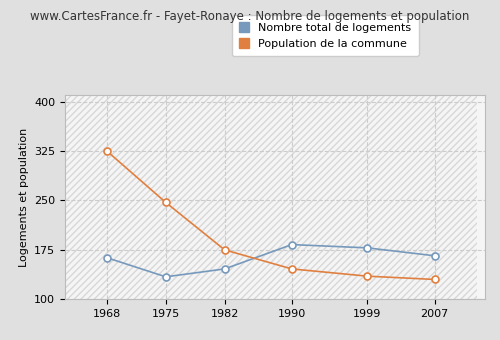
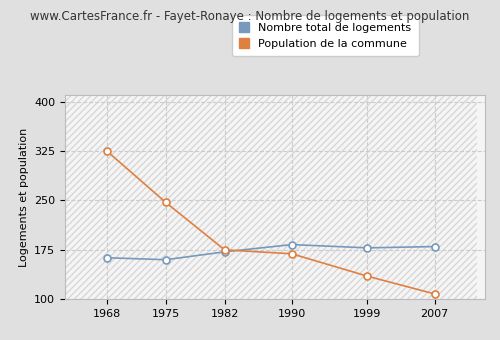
Nombre total de logements/1975: 134 -> 160
Nombre total de logements/1982: 146 -> 172
Population de la commune/1990: 146 -> 169
Nombre total de logements/2007: 166 -> 180
Population de la commune/2007: 130 -> 108
